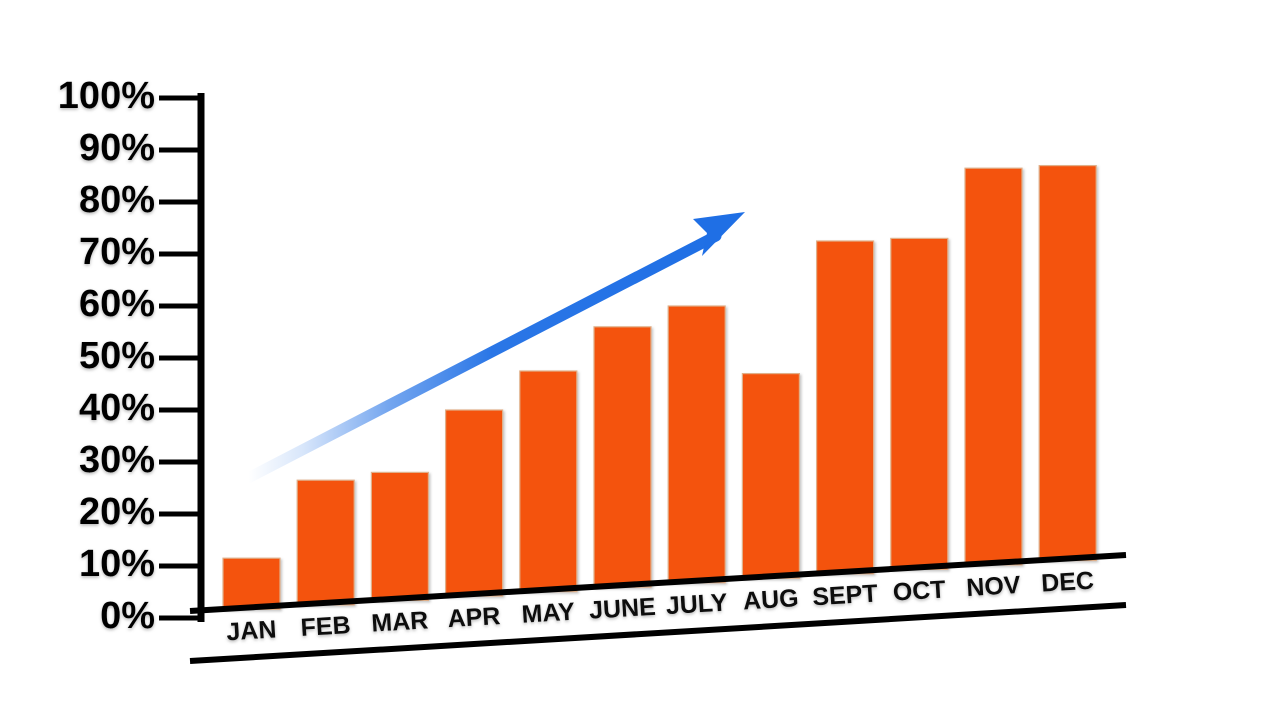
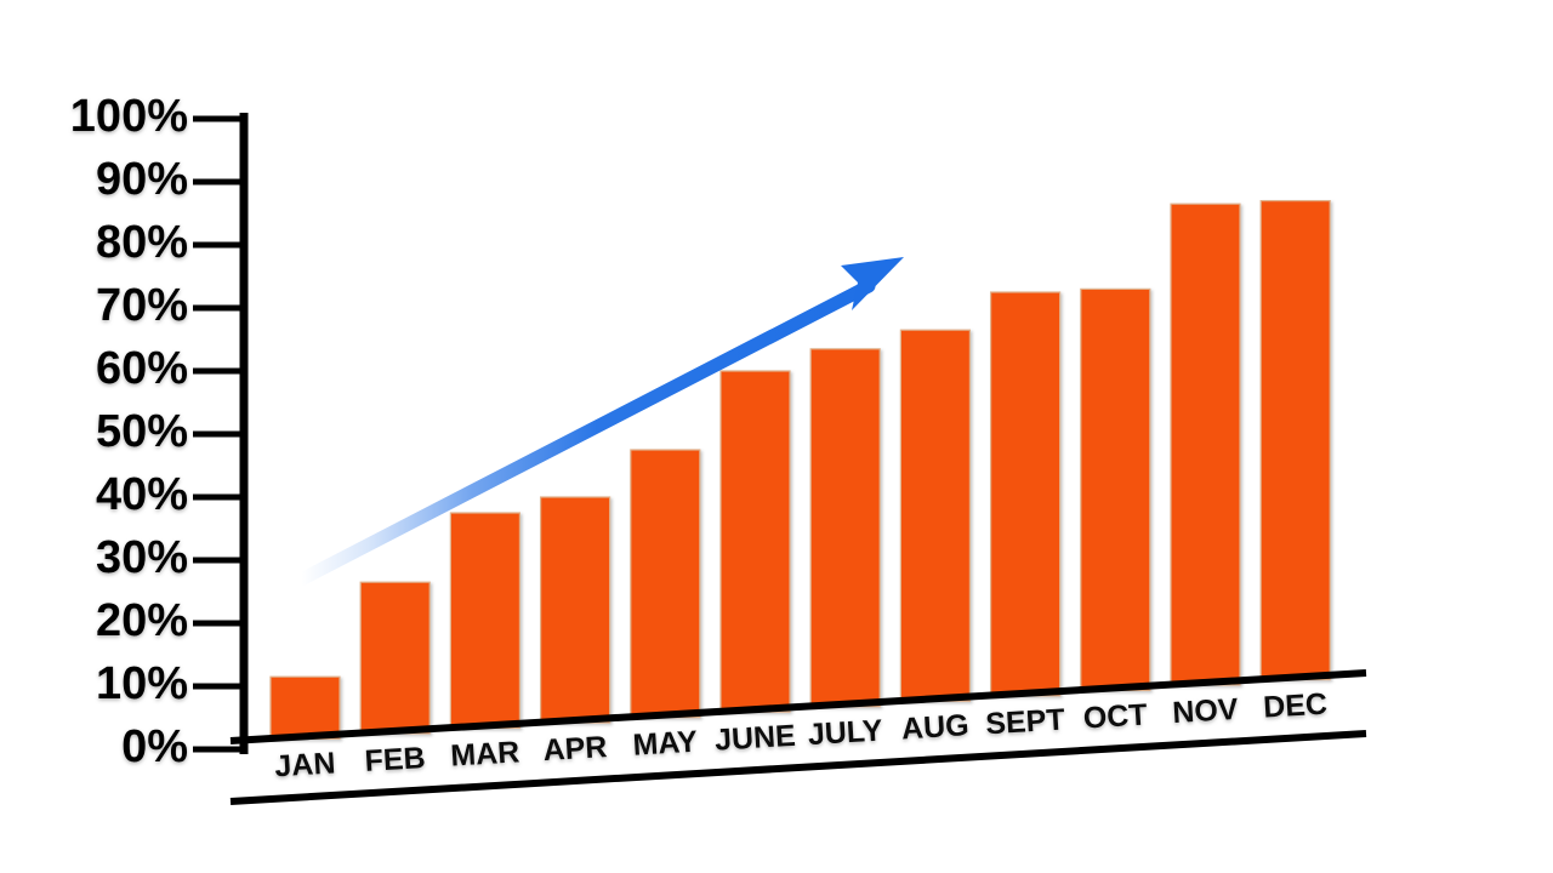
MAR: 28% -> 38%
JUNE: 56% -> 60%
JULY: 60% -> 64%
AUG: 47% -> 66%
